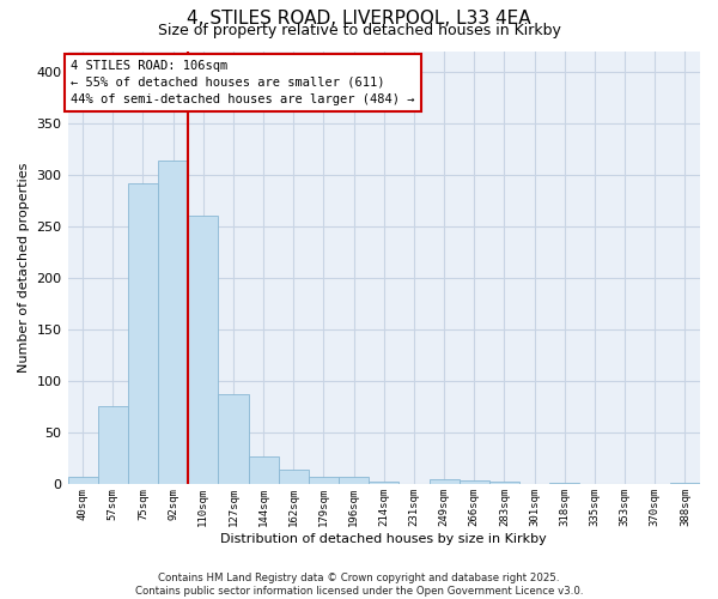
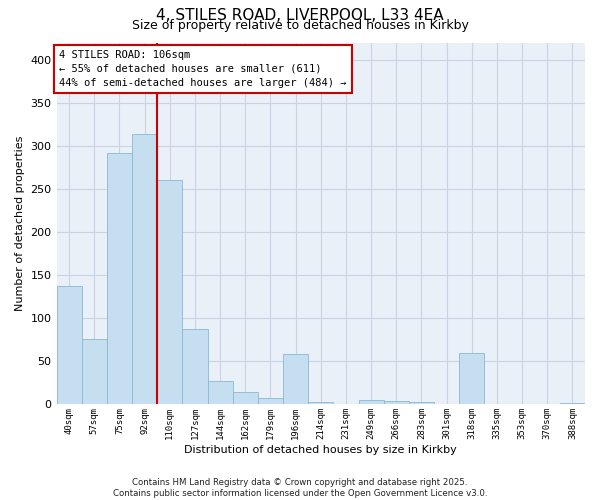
40sqm: 7 -> 138
196sqm: 7 -> 58
318sqm: 2 -> 60
